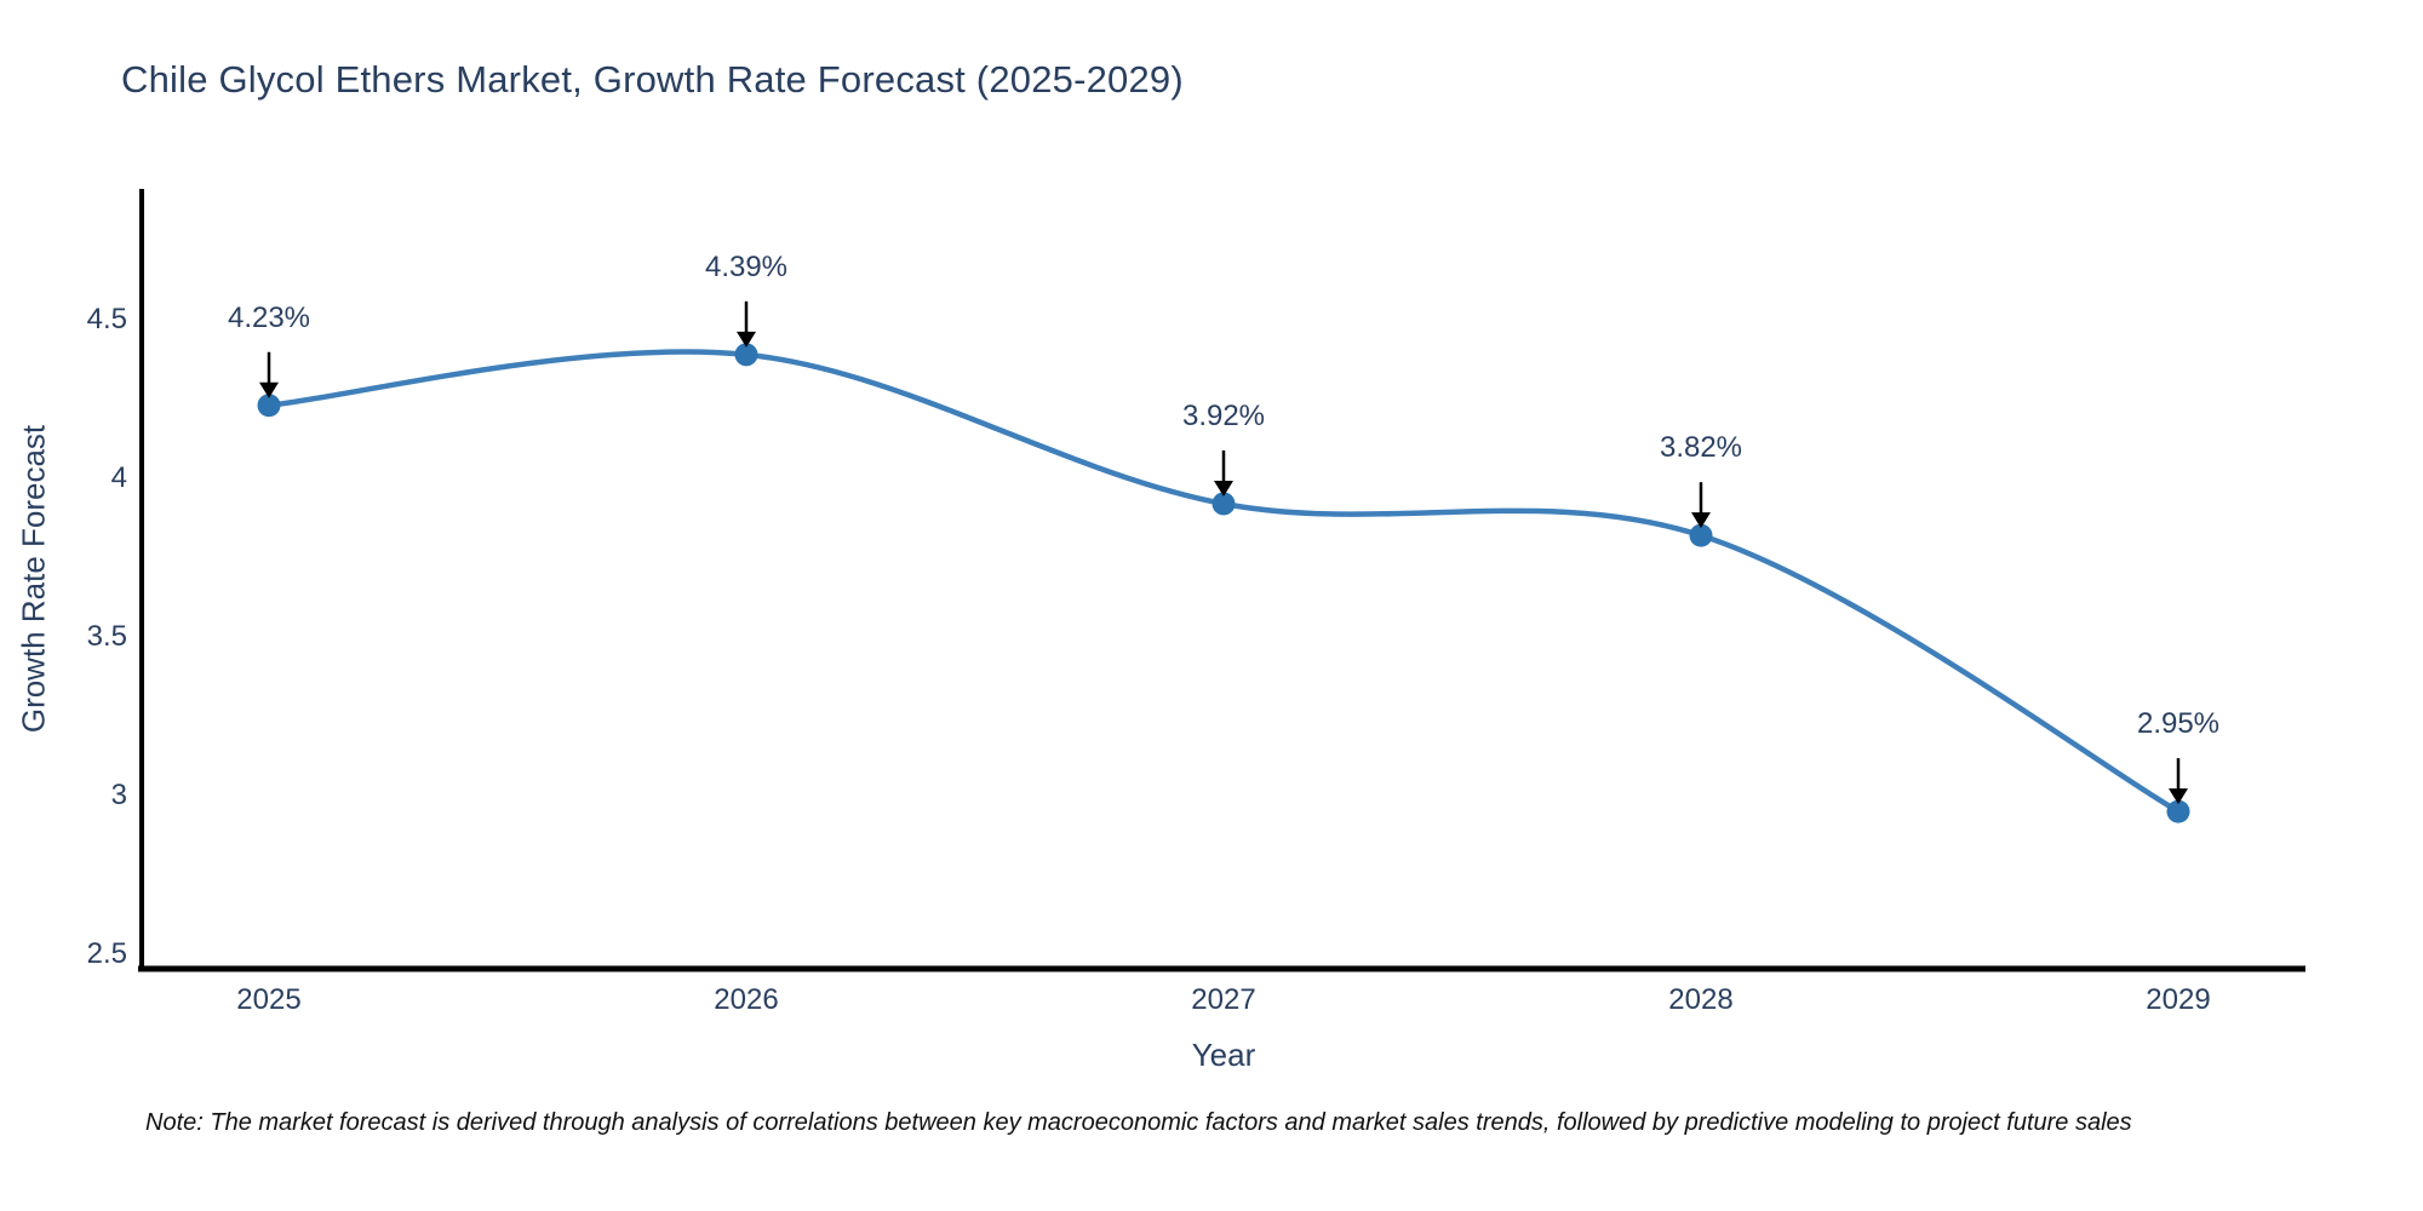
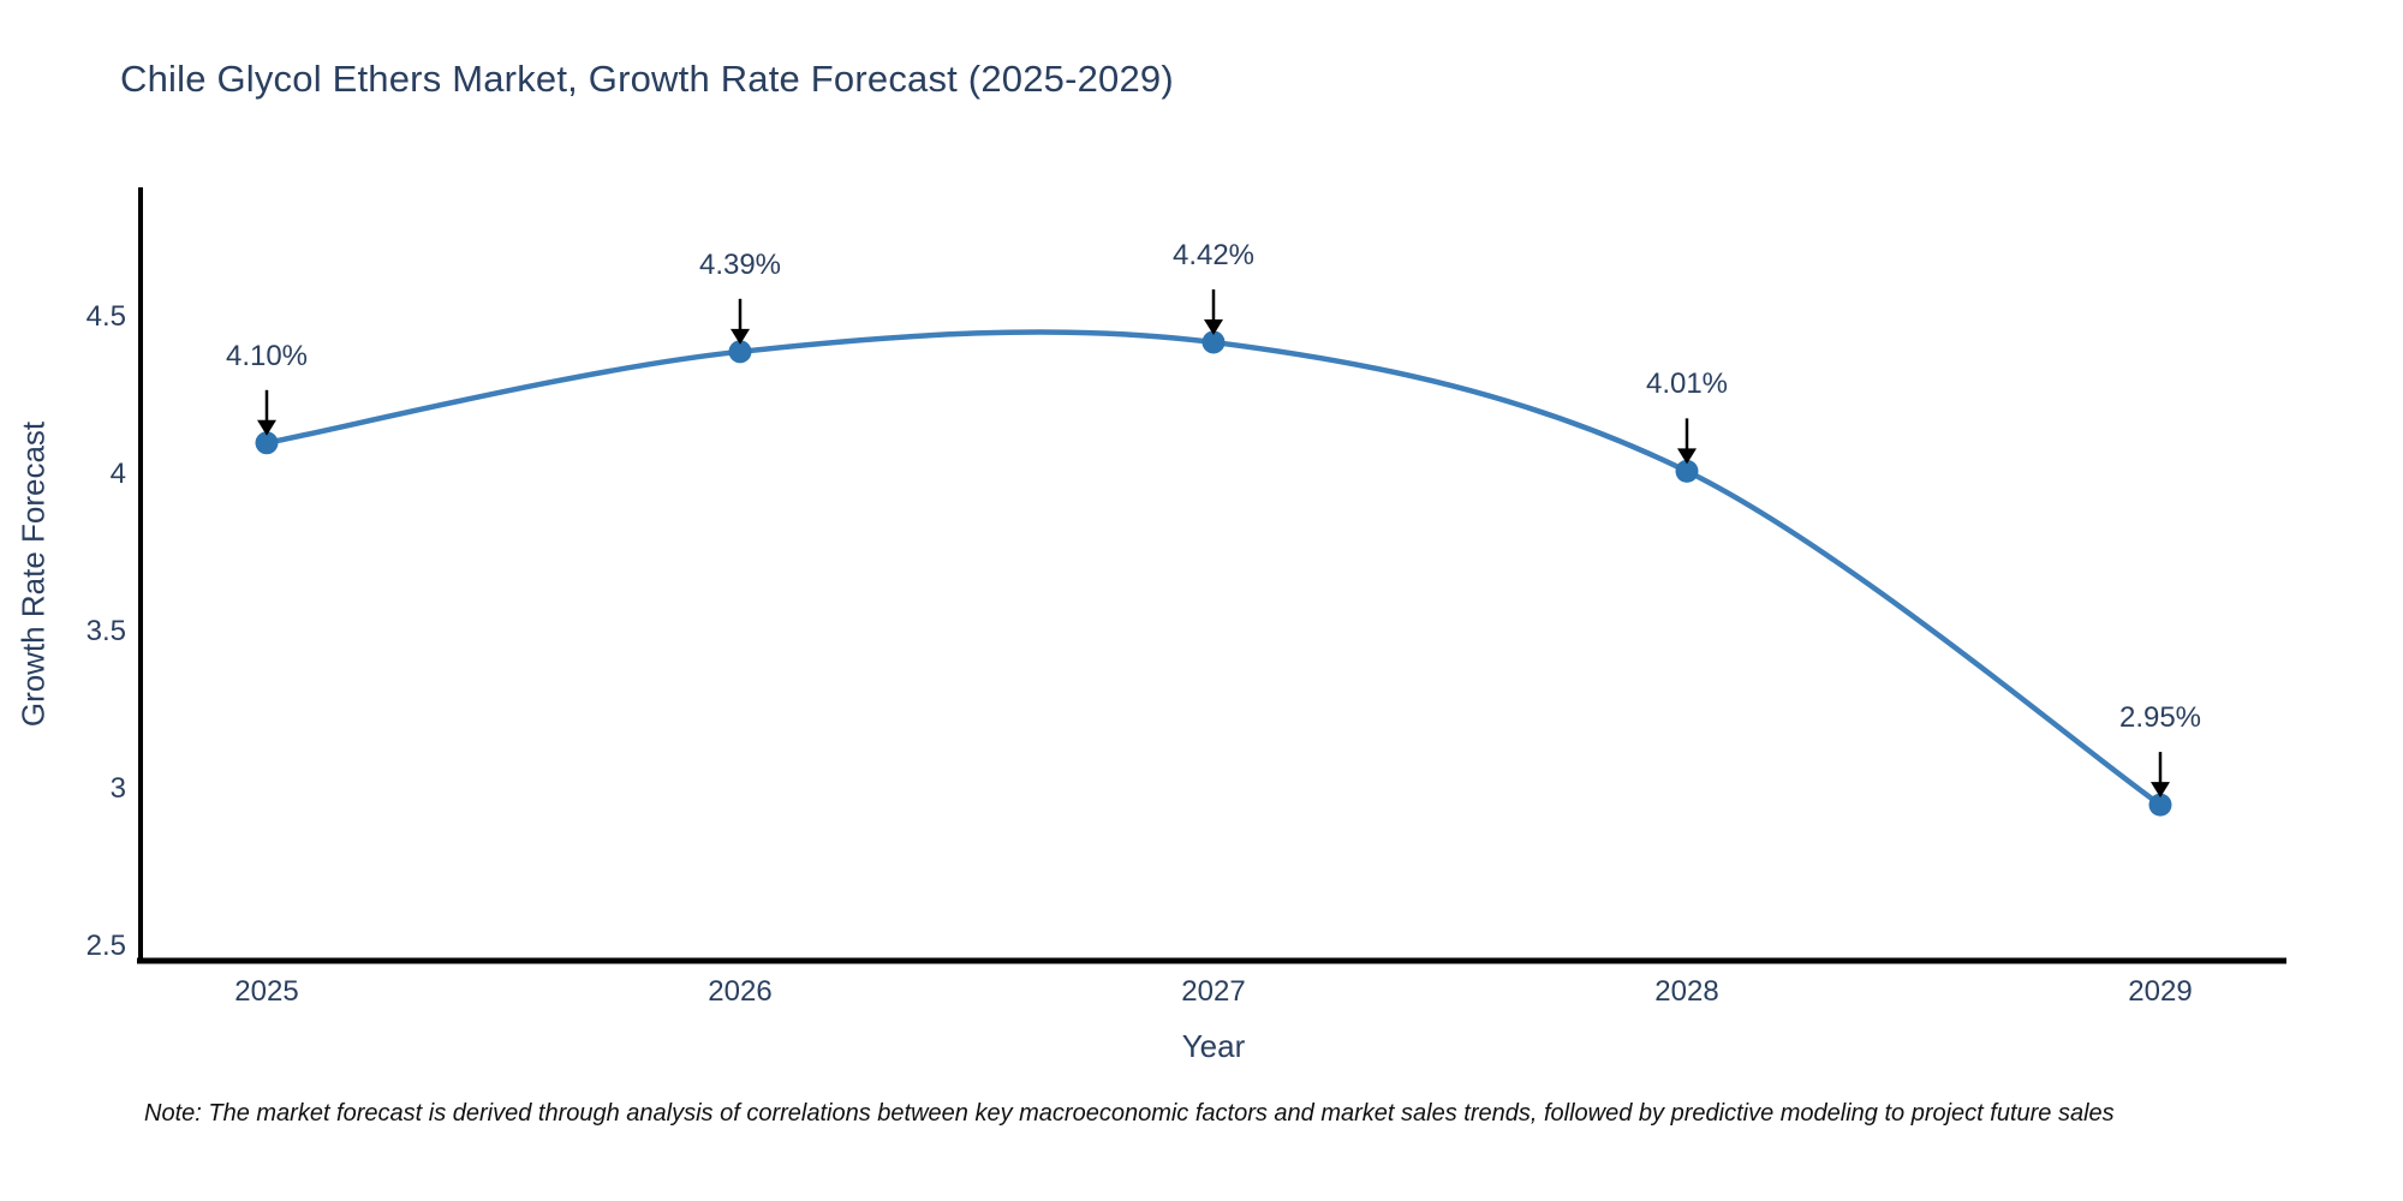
2025: 4.23% -> 4.10%
2027: 3.92% -> 4.42%
2028: 3.82% -> 4.01%
